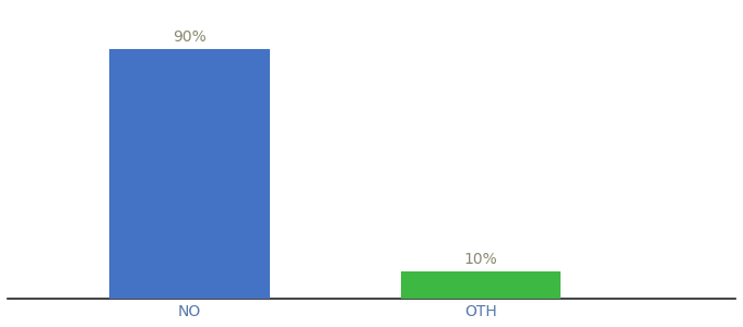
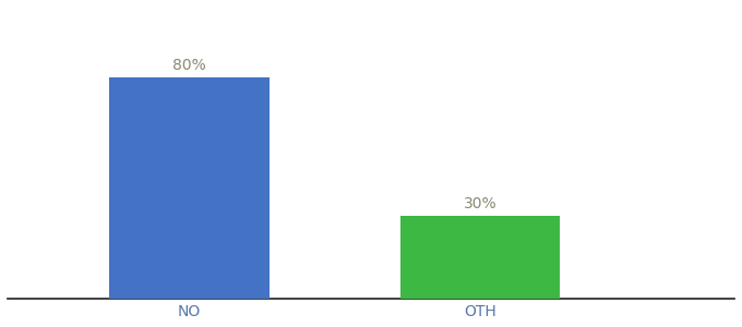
NO: 90% -> 80%
OTH: 10% -> 30%
